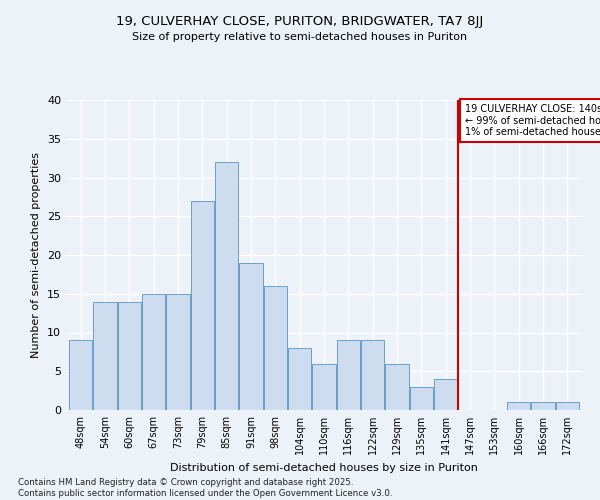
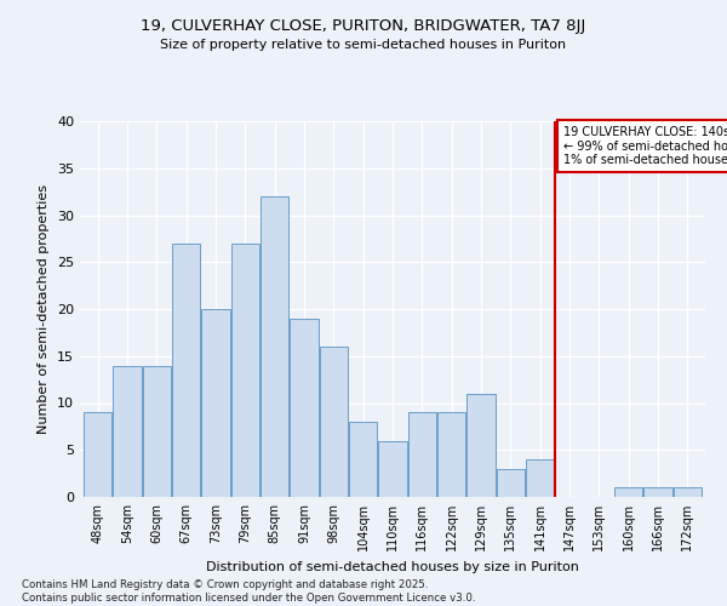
67sqm: 15 -> 27
73sqm: 15 -> 20
129sqm: 6 -> 11
